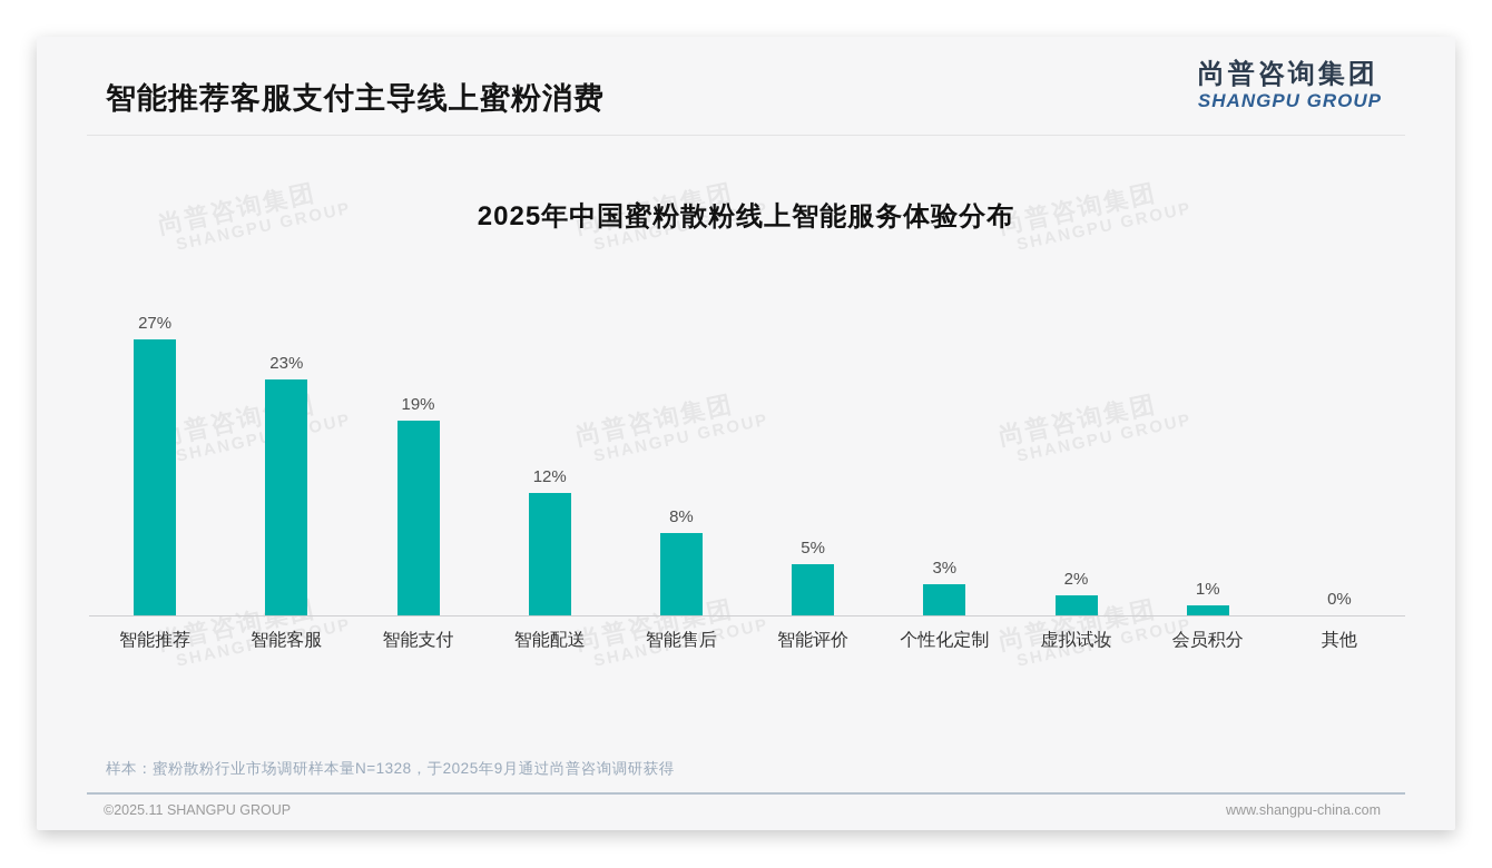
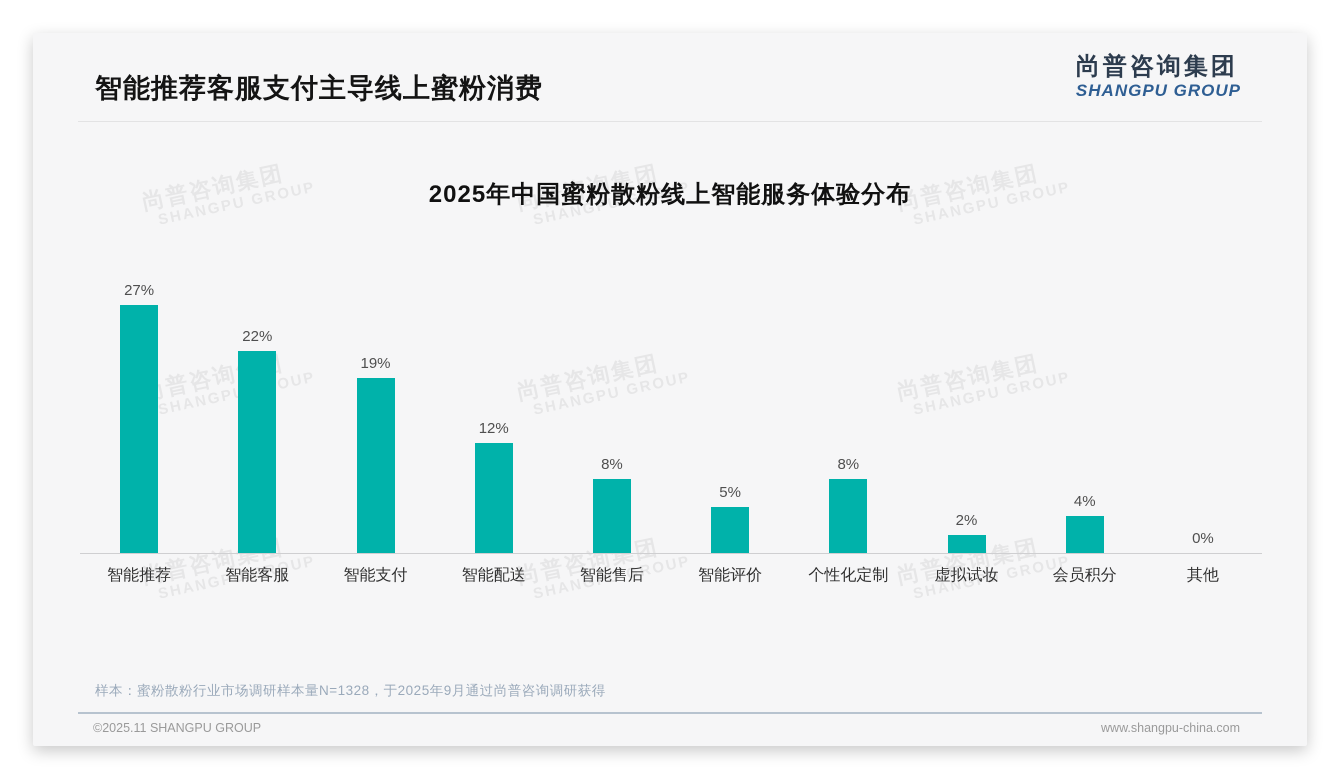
智能客服: 23% -> 22%
个性化定制: 3% -> 8%
会员积分: 1% -> 4%
